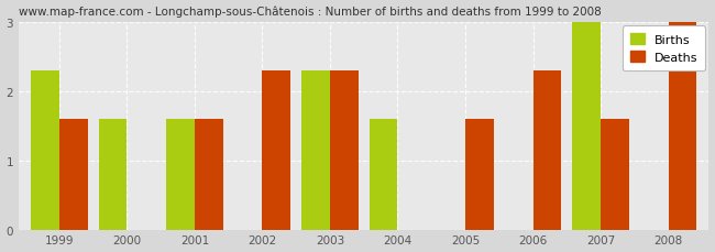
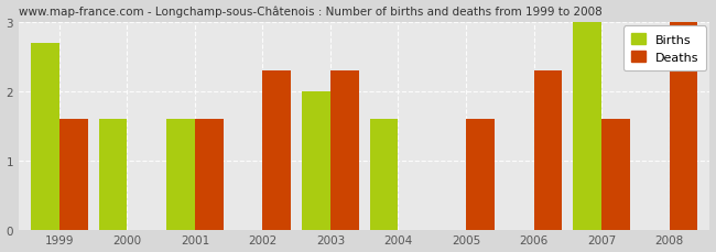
Births/1999: 2.3 -> 2.7
Births/2003: 2.3 -> 2.0
